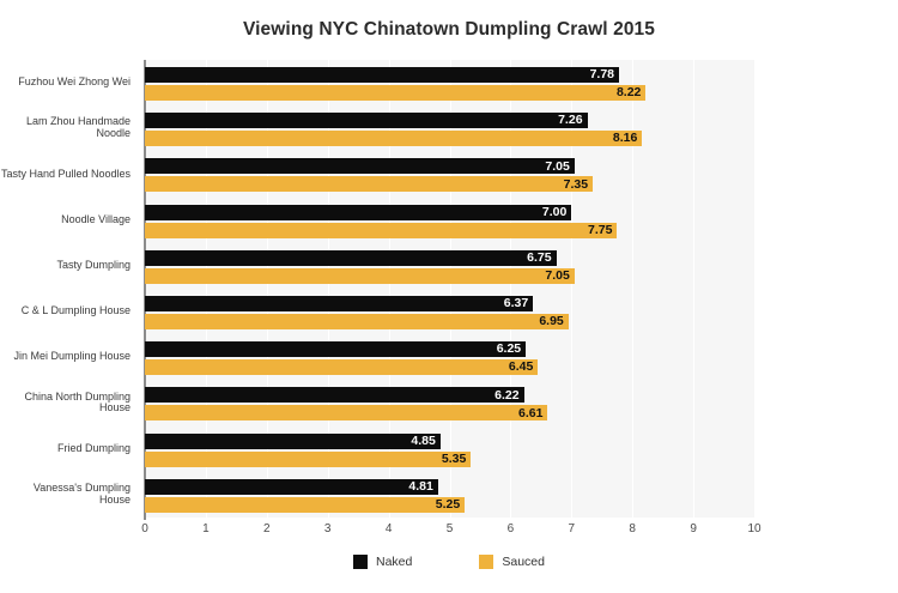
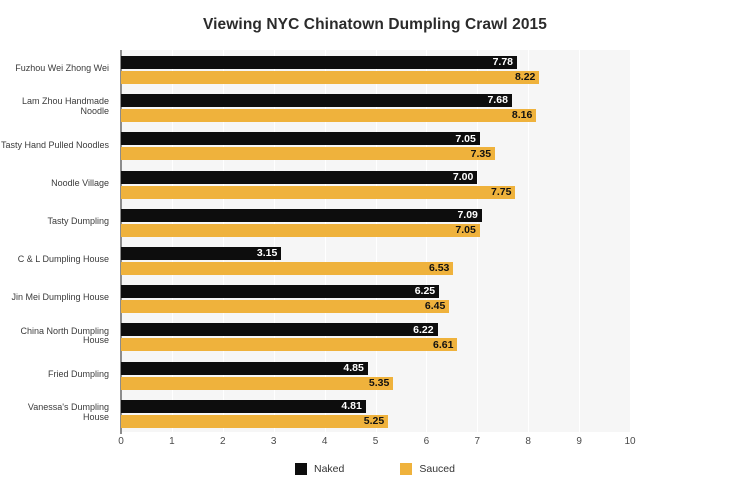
Naked/Lam Zhou Handmade Noodle: 7.26 -> 7.68
Naked/Tasty Dumpling: 6.75 -> 7.09
Naked/C & L Dumpling House: 6.37 -> 3.15
Sauced/C & L Dumpling House: 6.95 -> 6.53
